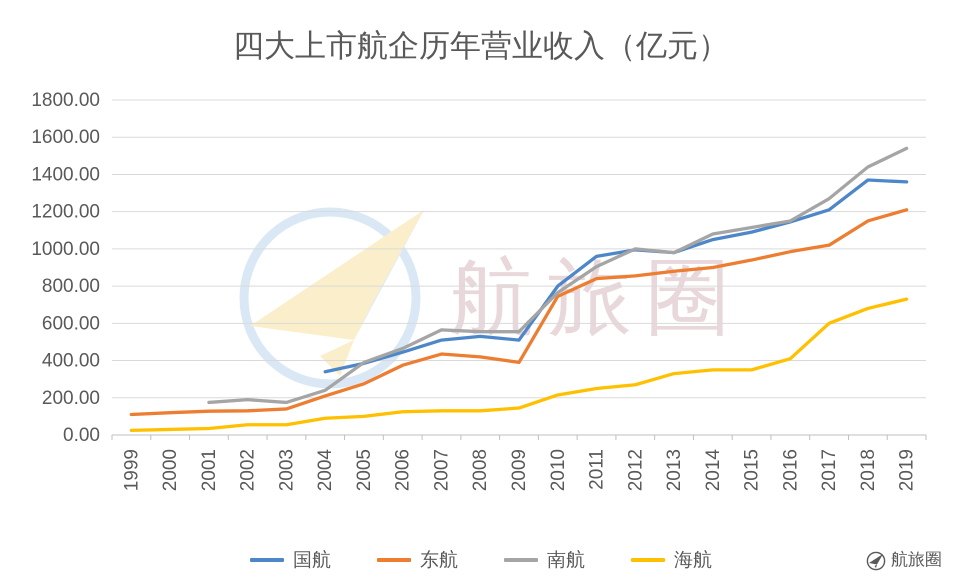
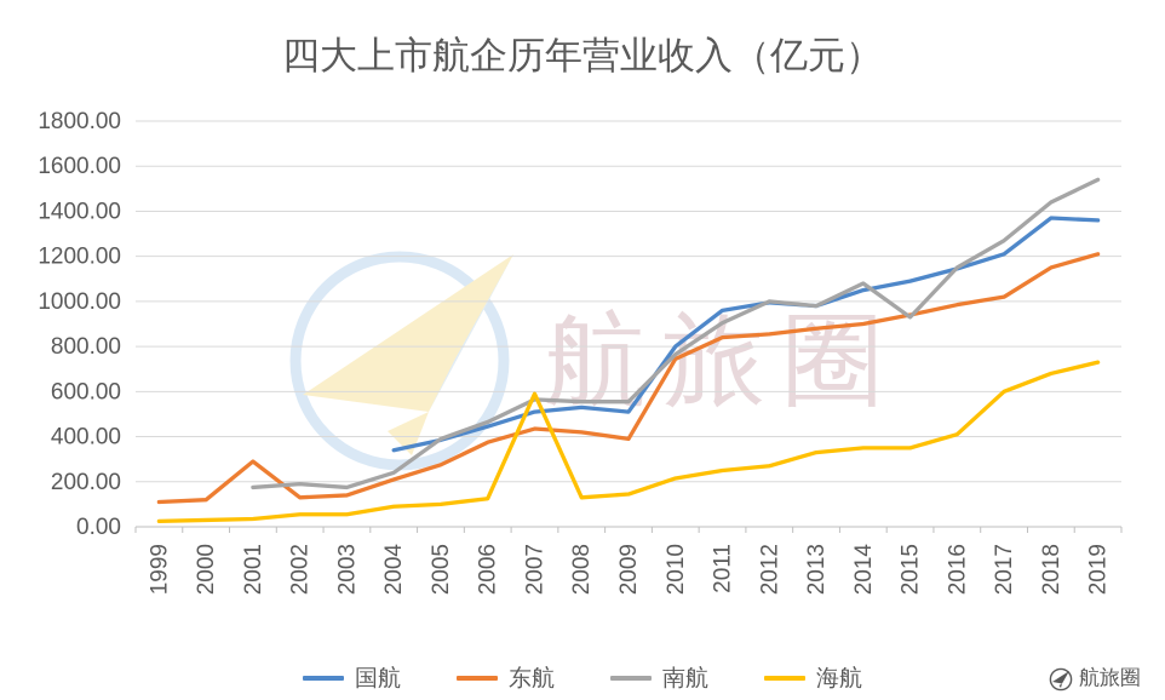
东航/2001: 130 -> 290
海航/2007: 130 -> 590
南航/2015: 1120 -> 930
